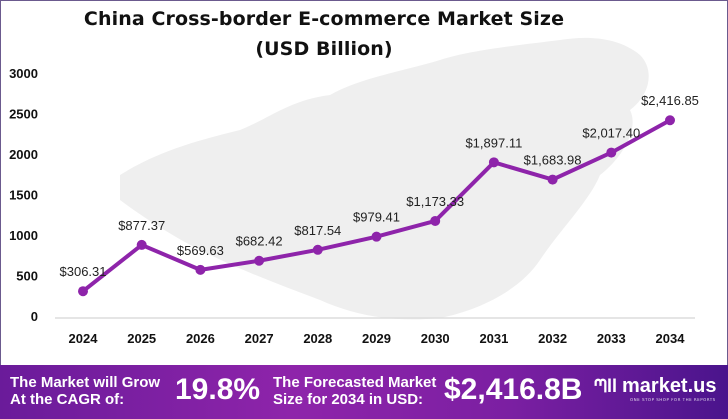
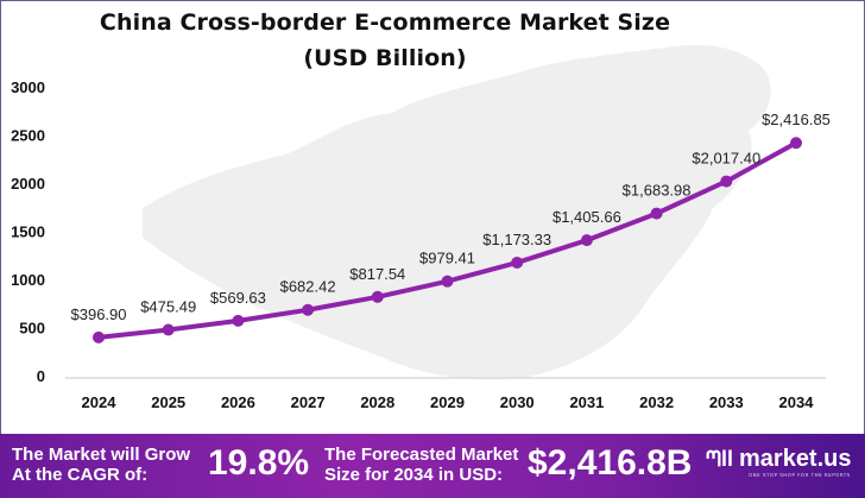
2024: $306.31 -> $396.90
2025: $877.37 -> $475.49
2031: $1,897.11 -> $1,405.66
